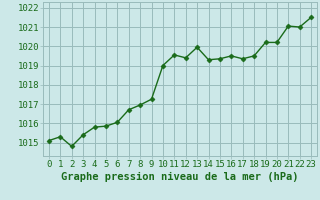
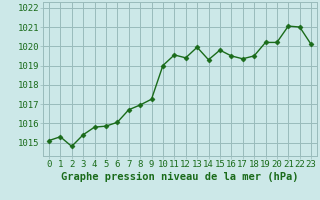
15: 1019.4 -> 1019.8
23: 1021.5 -> 1020.1
